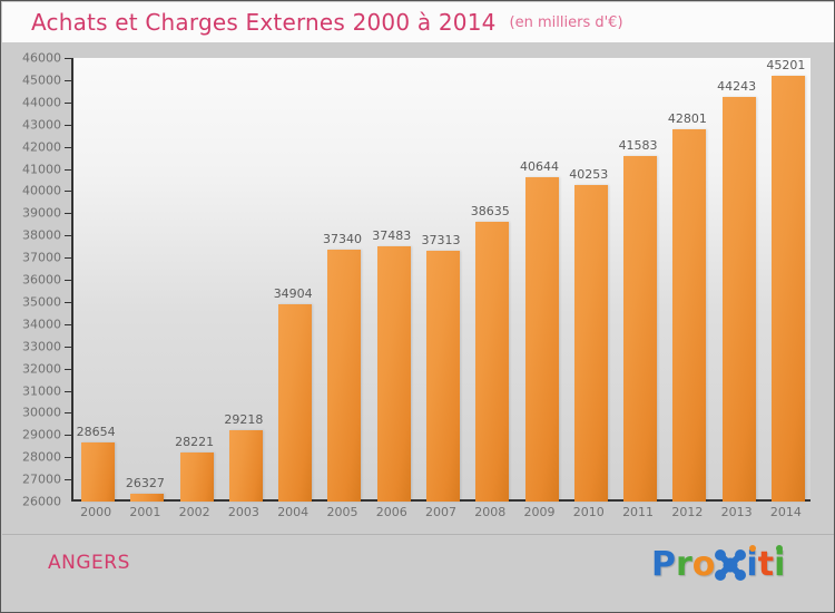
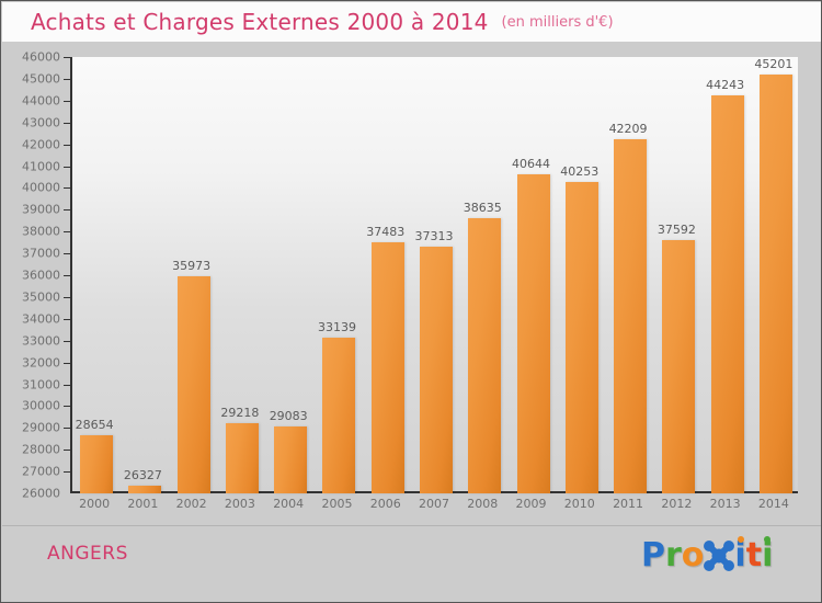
2002: 28221 -> 35973
2004: 34904 -> 29083
2005: 37340 -> 33139
2011: 41583 -> 42209
2012: 42801 -> 37592
